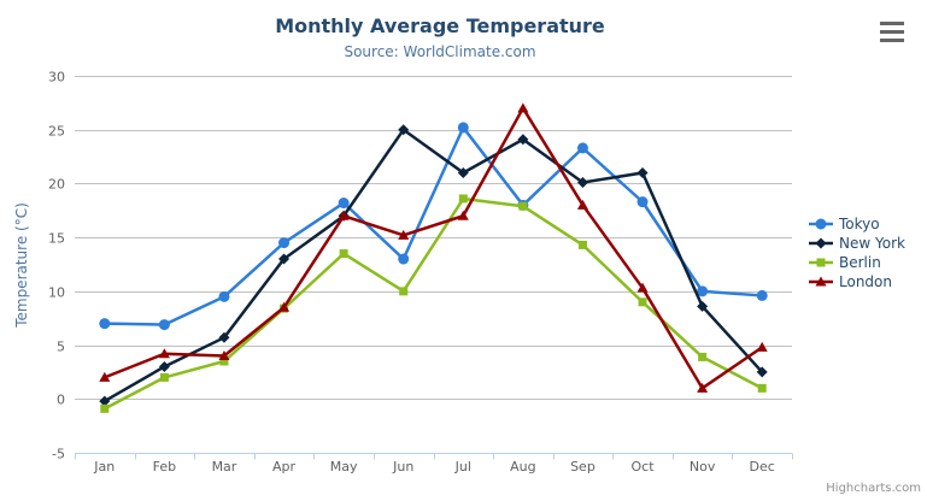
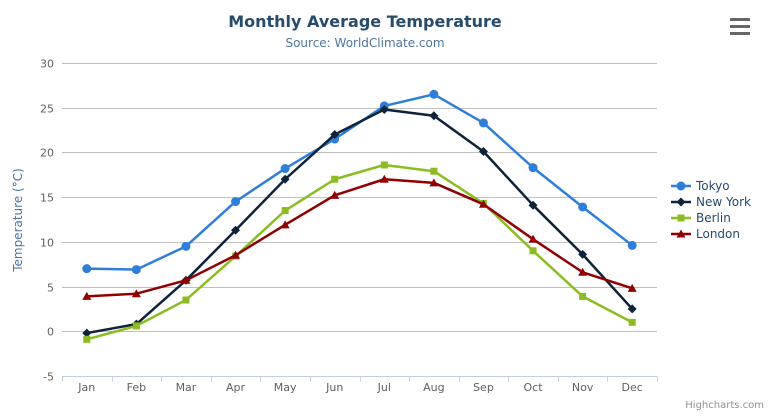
London/Jan: 2 -> 4
New York/Feb: 3 -> 1
Berlin/Feb: 2 -> 1
London/Mar: 4 -> 6
New York/Apr: 13 -> 11
London/May: 17 -> 12
Tokyo/Jun: 13 -> 22
New York/Jun: 25 -> 22
Berlin/Jun: 10 -> 17
New York/Jul: 21 -> 25
Tokyo/Aug: 18 -> 26
London/Aug: 27 -> 17
London/Sep: 18 -> 14
New York/Oct: 21 -> 14
Tokyo/Nov: 10 -> 14
London/Nov: 1 -> 7
